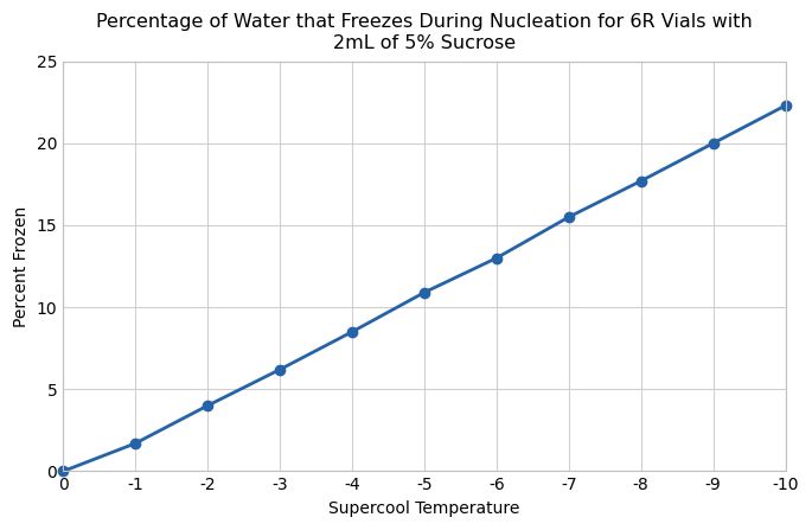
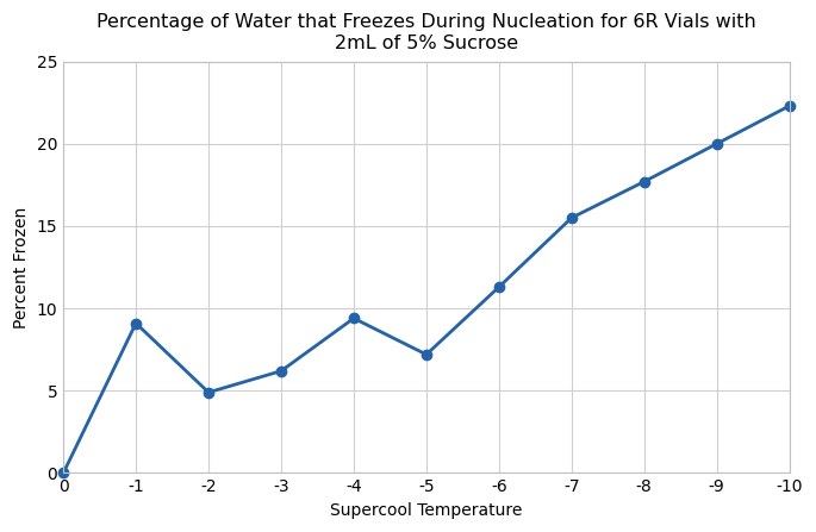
-1: 1.7 -> 9.1
-2: 4.0 -> 4.9
-4: 8.5 -> 9.4
-5: 10.9 -> 7.2
-6: 13.0 -> 11.3
